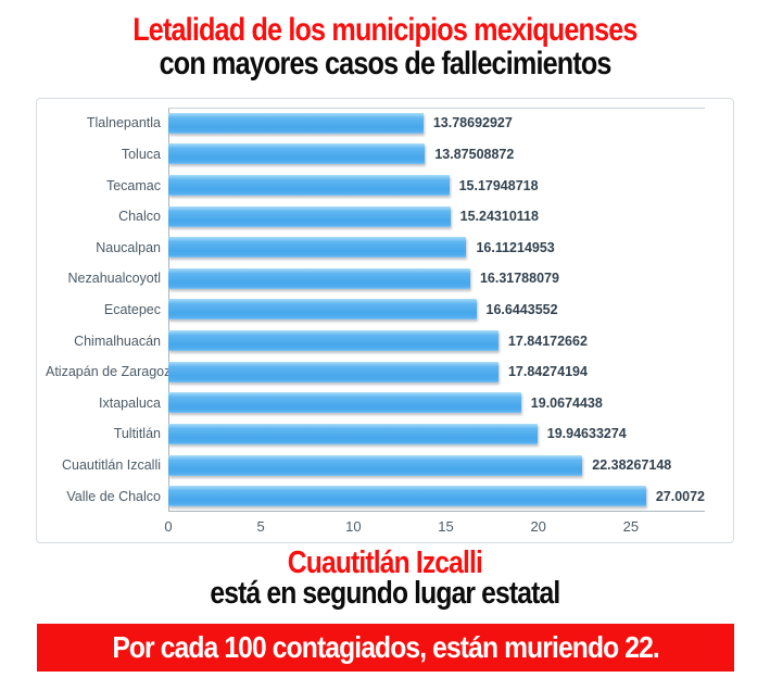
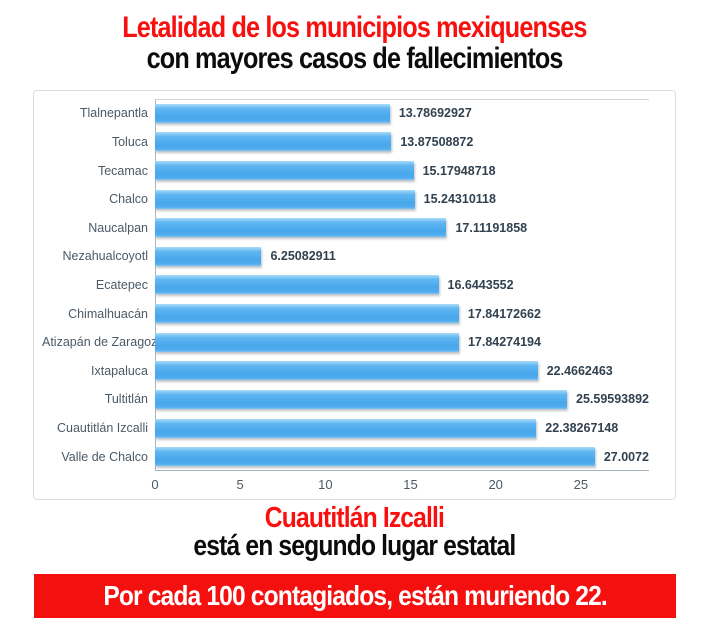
Naucalpan: 16.11214953 -> 17.11191858
Nezahualcoyotl: 16.31788079 -> 6.25082911
Ixtapaluca: 19.0674438 -> 22.4662463
Tultitlán: 19.94633274 -> 25.59593892
